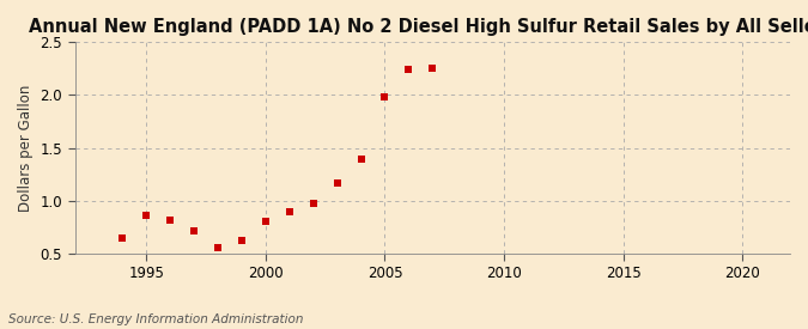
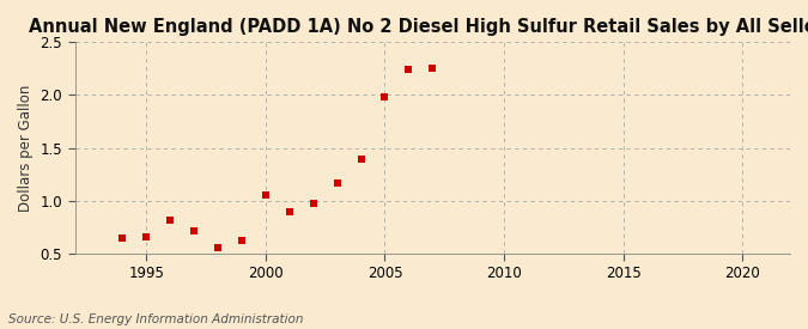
1995: 0.86 -> 0.66
2000: 0.80 -> 1.05
